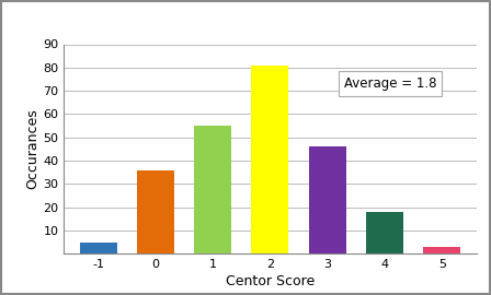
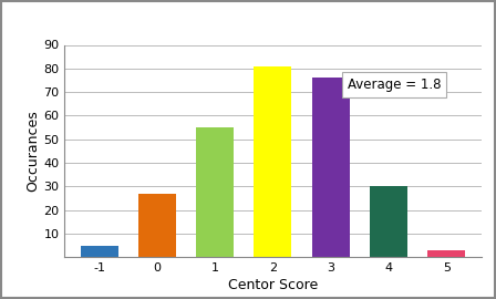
0: 36 -> 27
3: 46 -> 76
4: 18 -> 30
